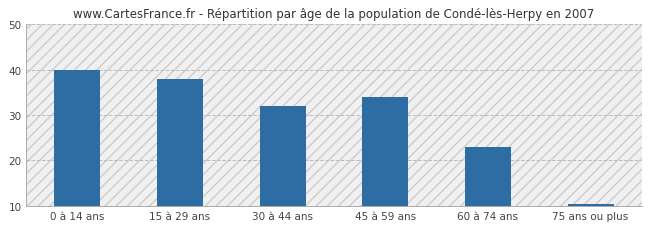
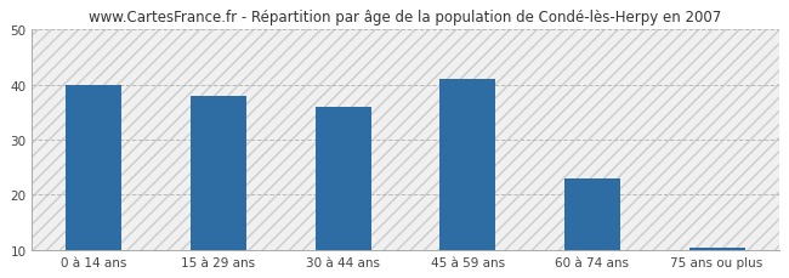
30 à 44 ans: 32.0 -> 36.0
45 à 59 ans: 34.0 -> 41.0
